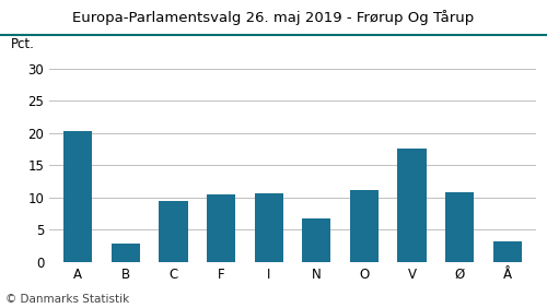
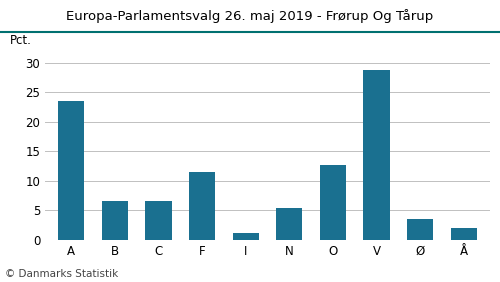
A: 20.2 -> 23.5
B: 2.8 -> 6.5
C: 9.4 -> 6.5
F: 10.4 -> 11.5
I: 10.6 -> 1.1
N: 6.8 -> 5.3
O: 11.2 -> 12.7
V: 17.6 -> 28.7
Ø: 10.8 -> 3.5
Å: 3.2 -> 1.9
